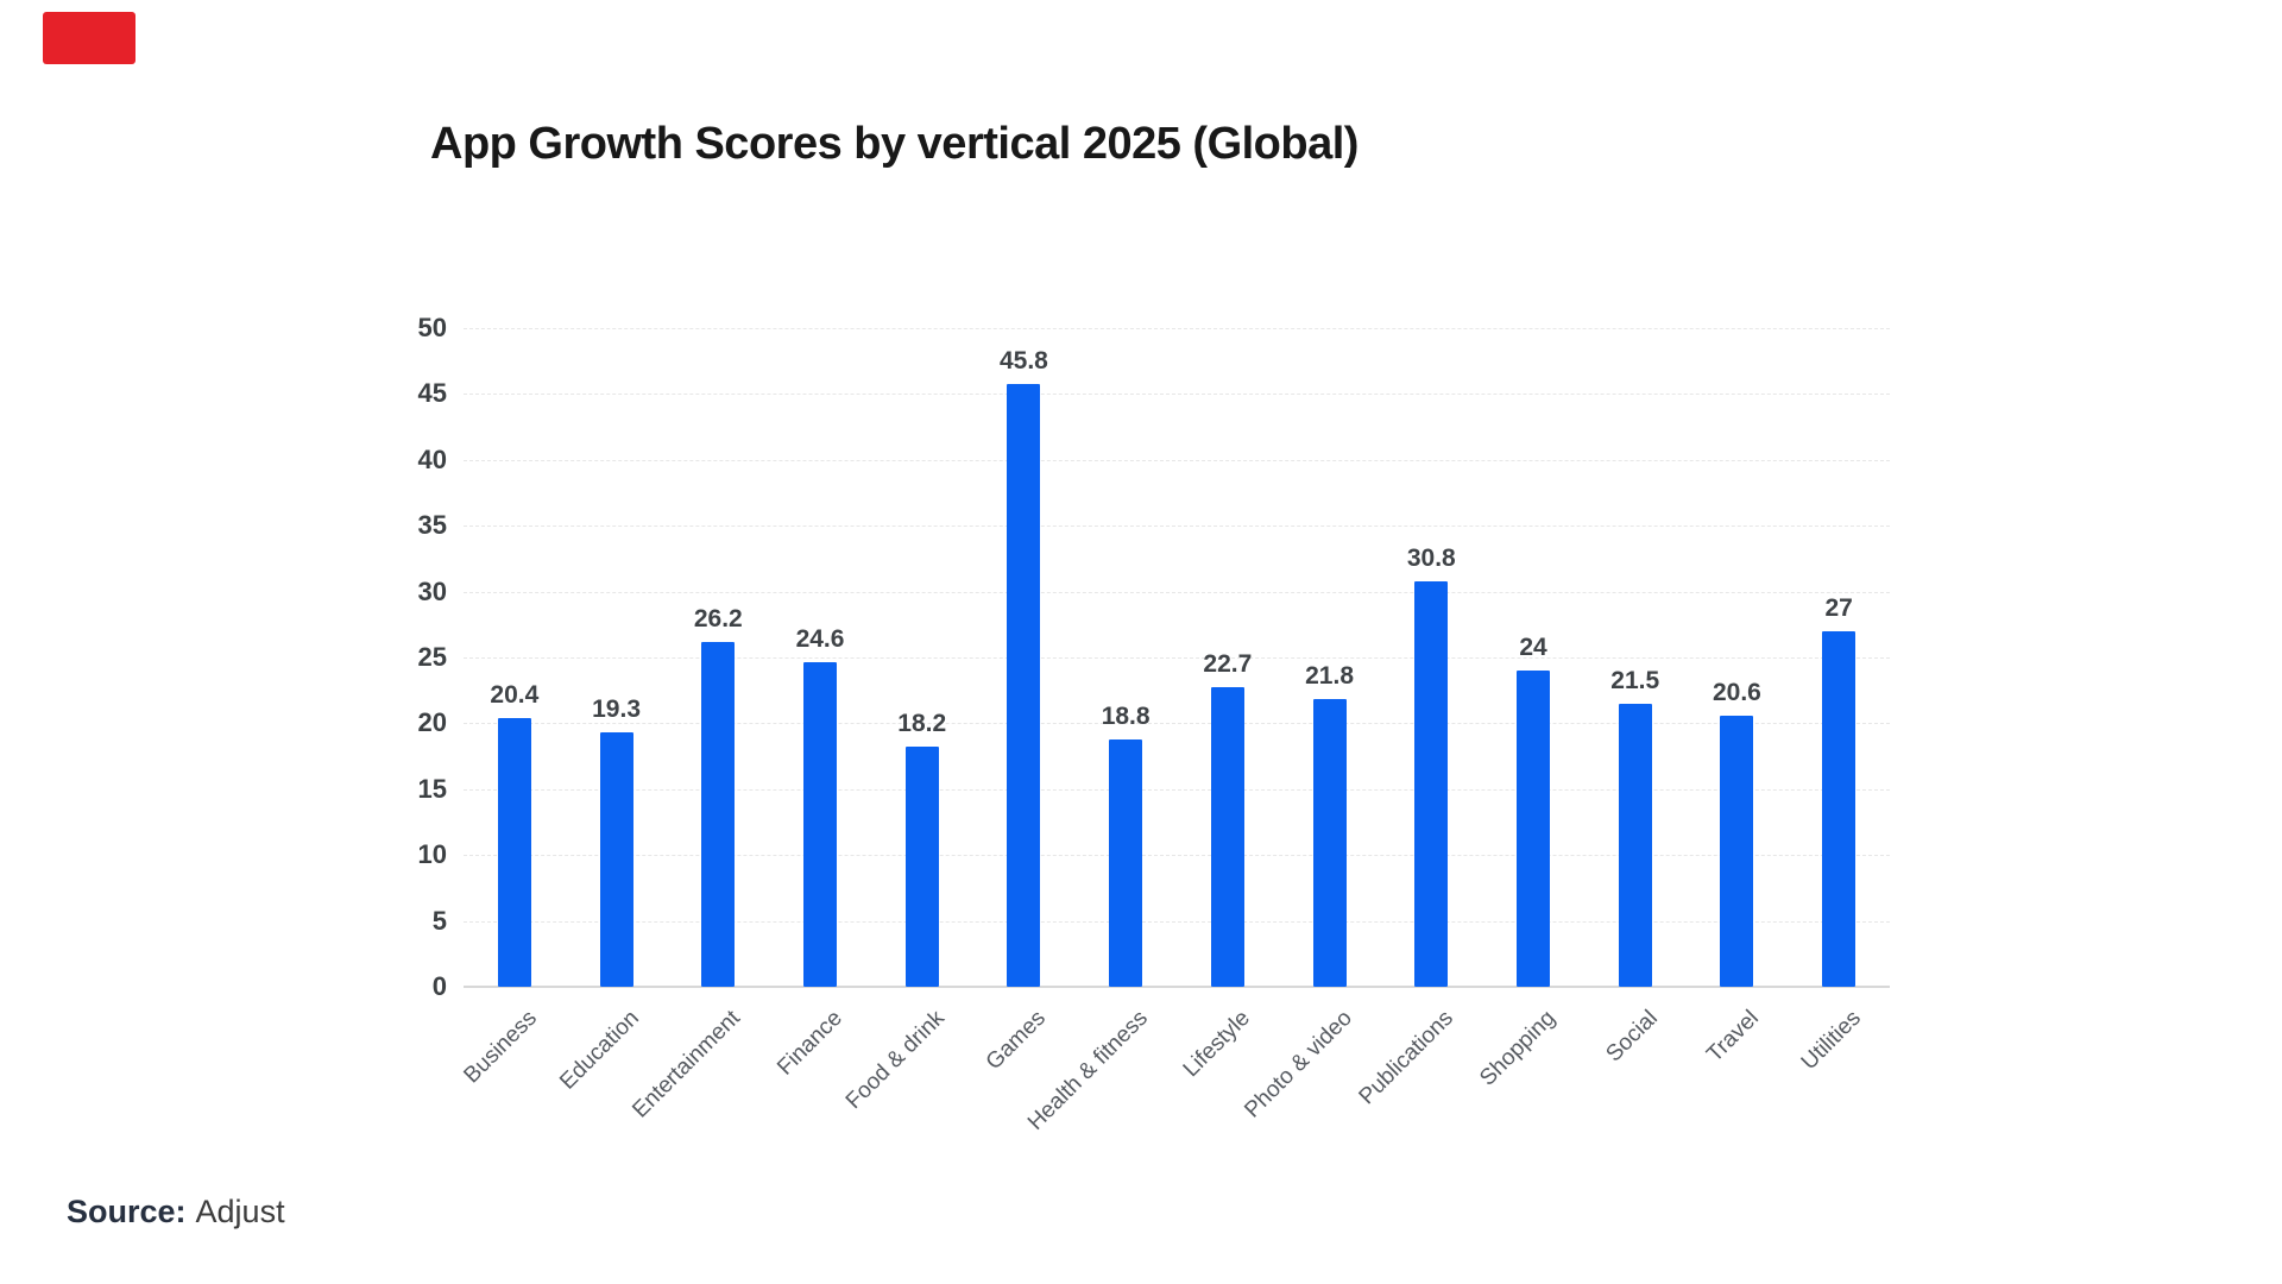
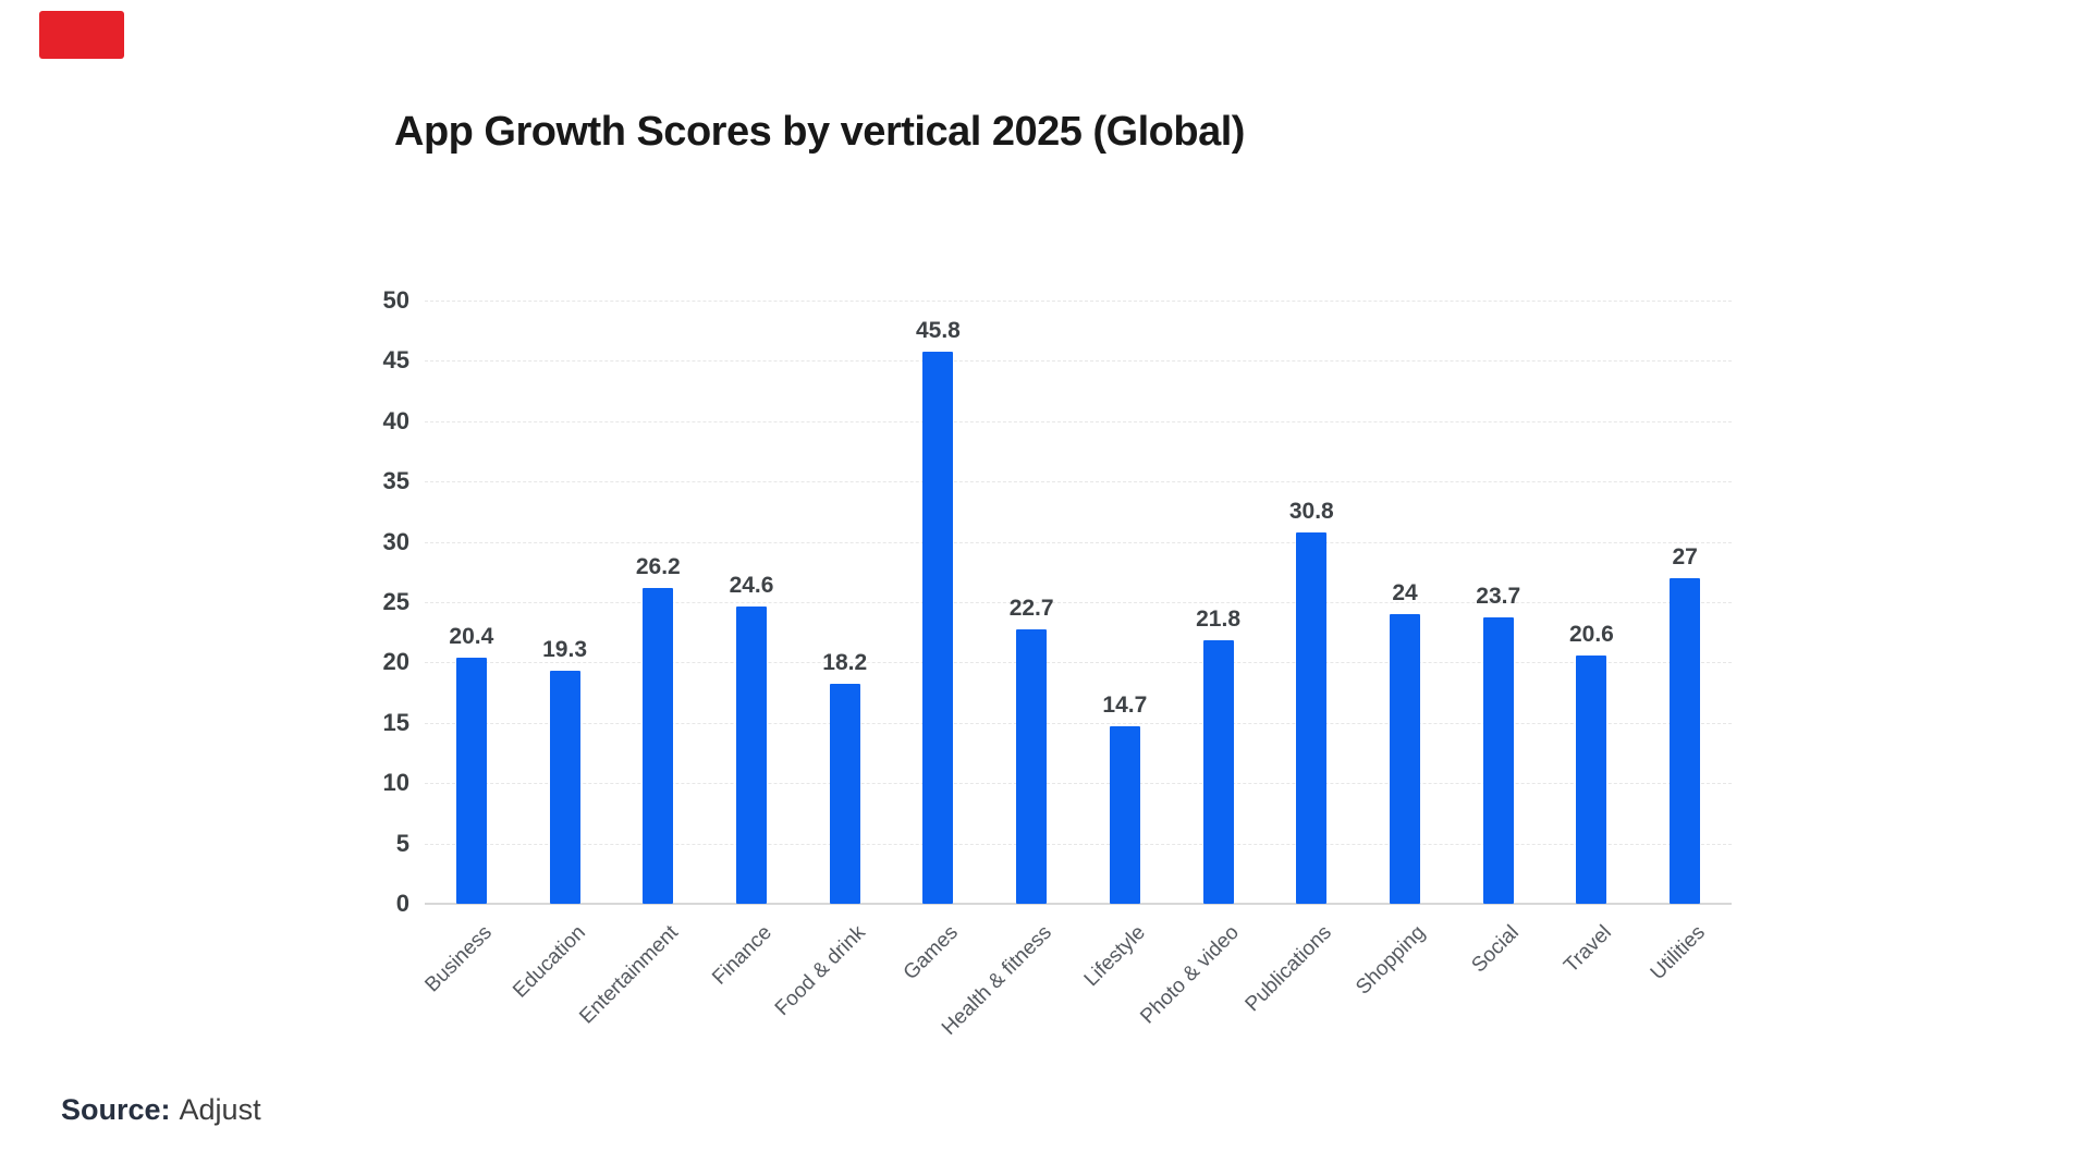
Health & fitness: 18.8 -> 22.7
Lifestyle: 22.7 -> 14.7
Social: 21.5 -> 23.7
